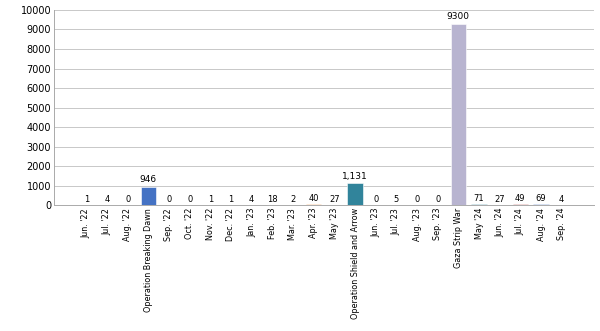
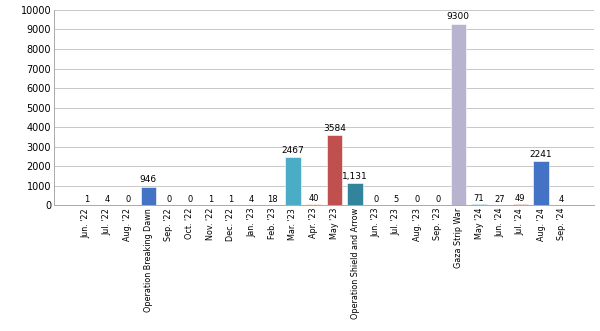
Mar. '23: 2 -> 2467
May '23: 27 -> 3584
Aug. '24: 69 -> 2241
